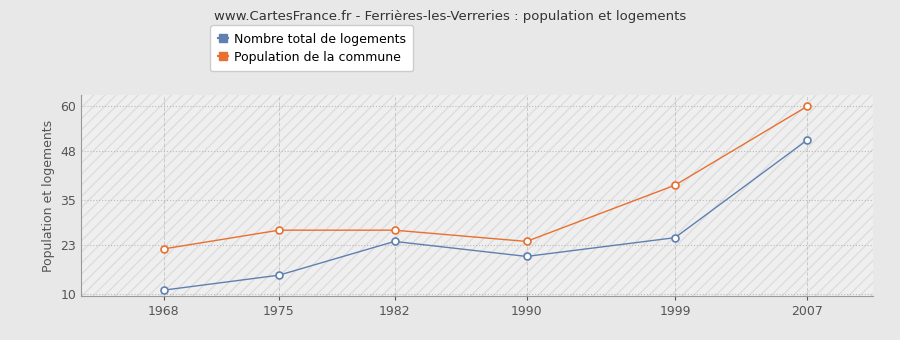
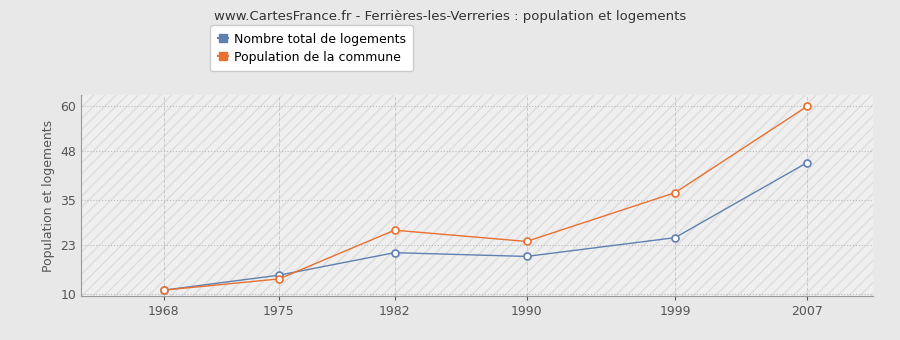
Population de la commune/1968: 22 -> 11
Population de la commune/1975: 27 -> 14
Nombre total de logements/1982: 24 -> 21
Population de la commune/1999: 39 -> 37
Nombre total de logements/2007: 51 -> 45
